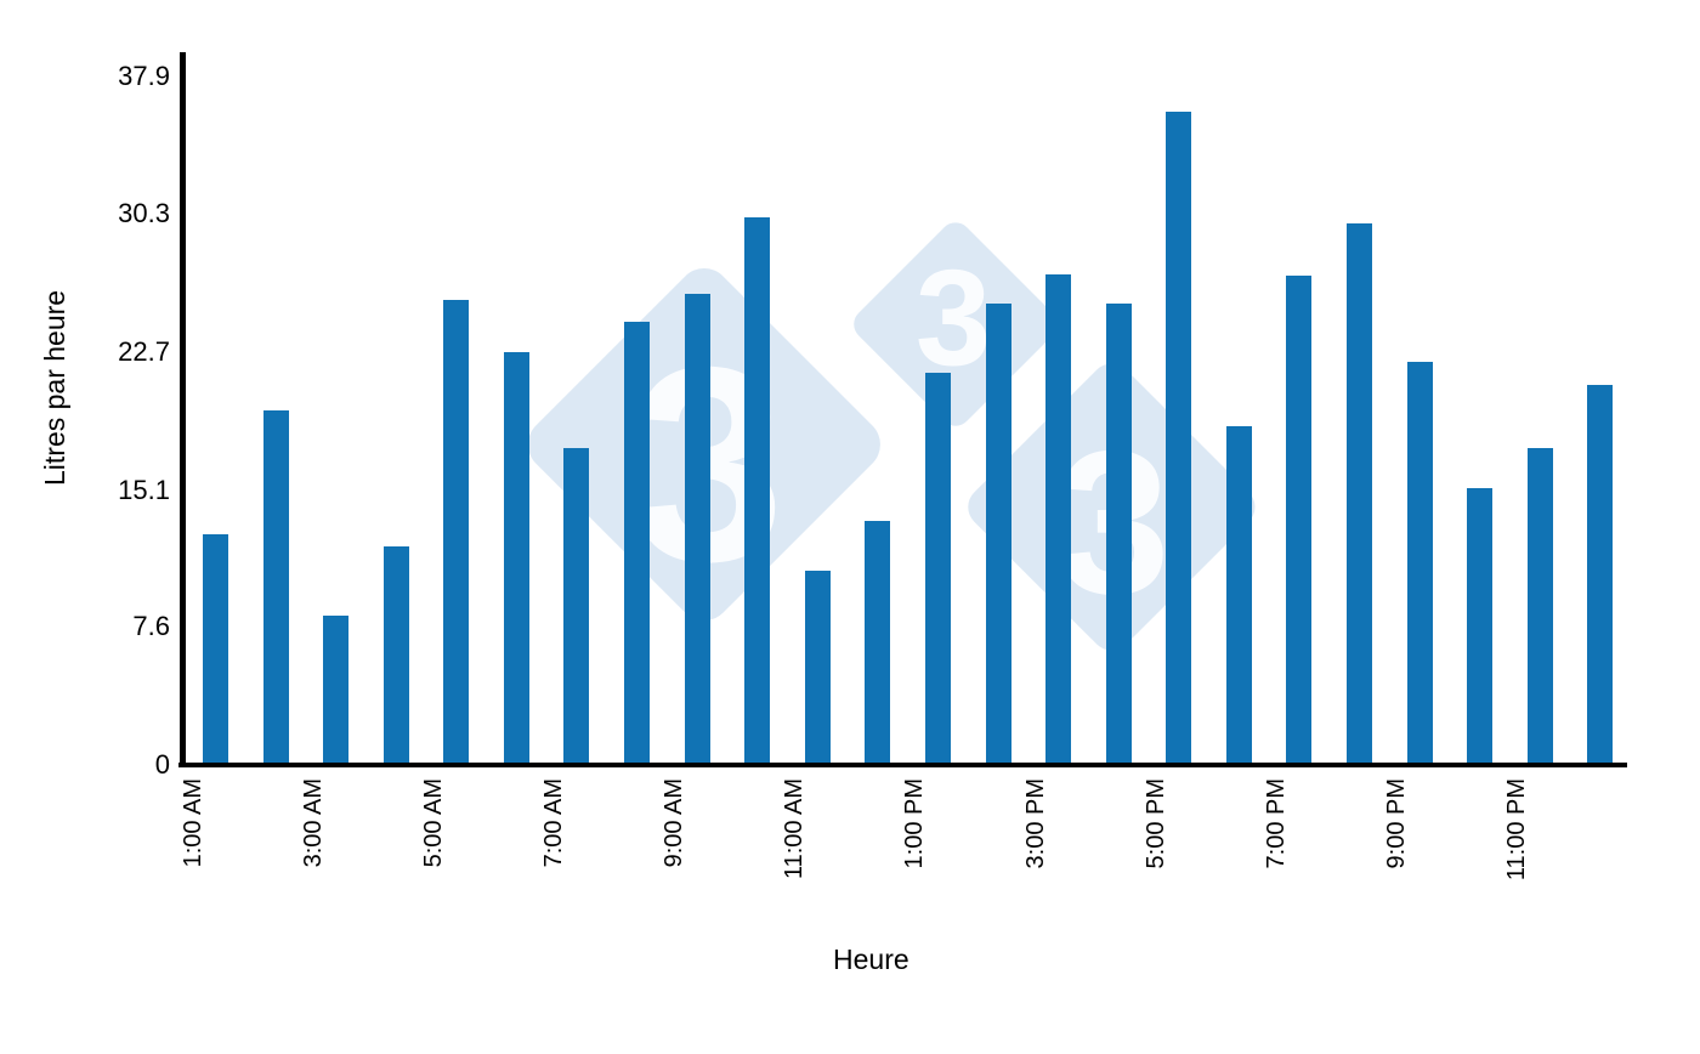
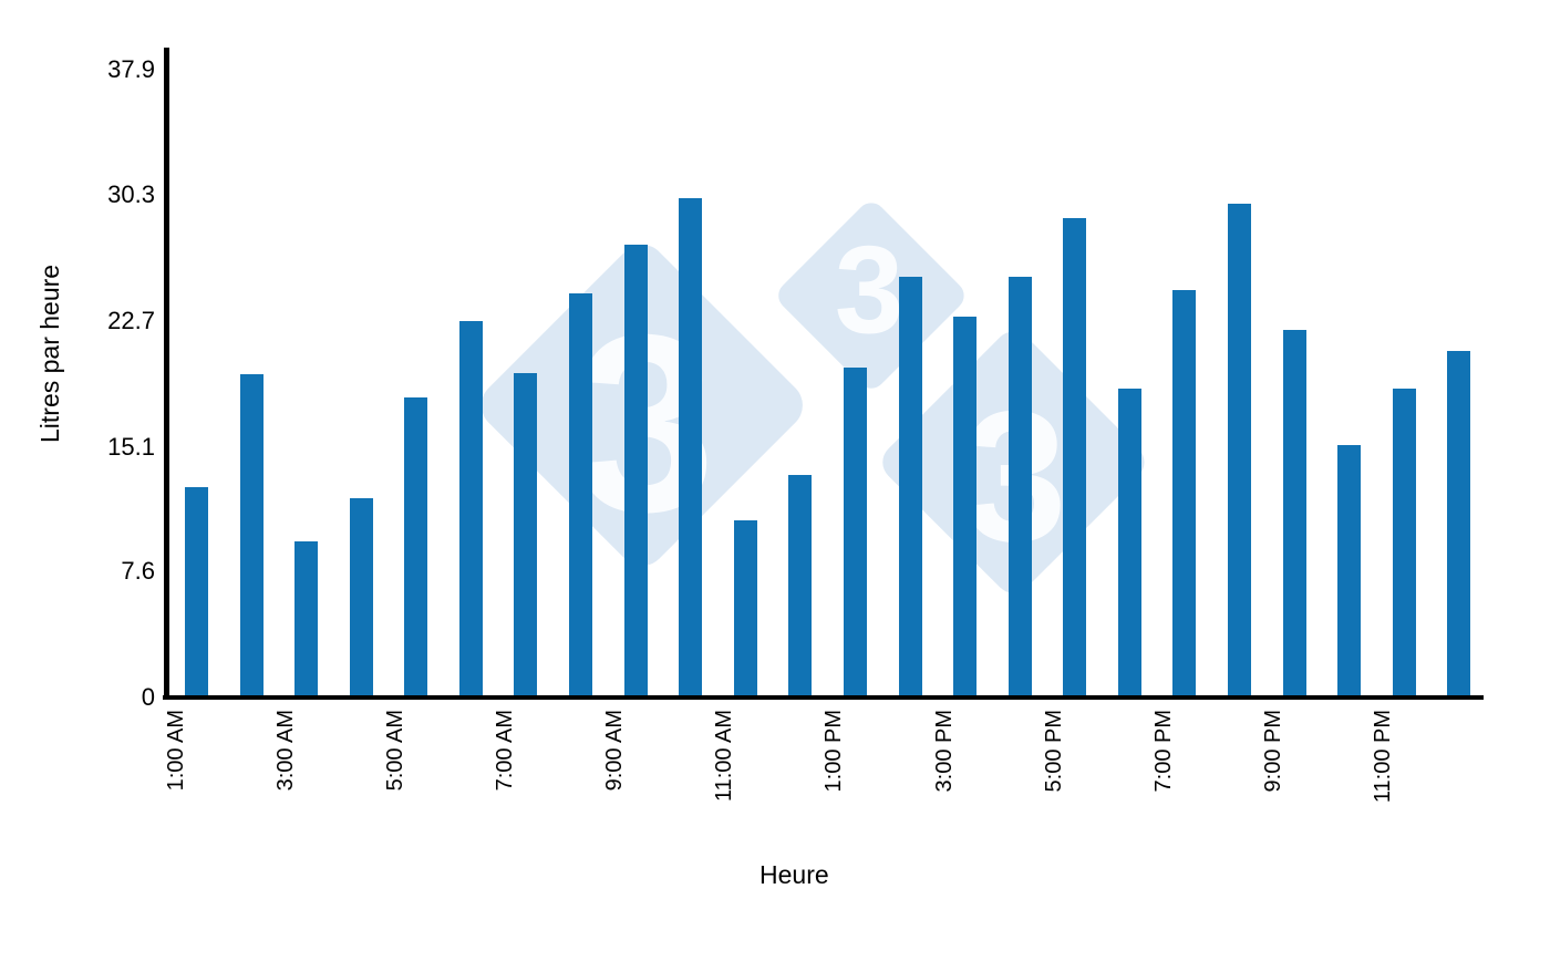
3:00 AM: 8.2 -> 9.4
5:00 AM: 25.6 -> 18.1
7:00 AM: 17.4 -> 19.6
9:00 AM: 25.9 -> 27.3
1:00 PM: 21.6 -> 19.9
3:00 PM: 27.0 -> 23.0
5:00 PM: 35.9 -> 28.9
7:00 PM: 26.9 -> 24.6
11:00 PM: 17.4 -> 18.6
